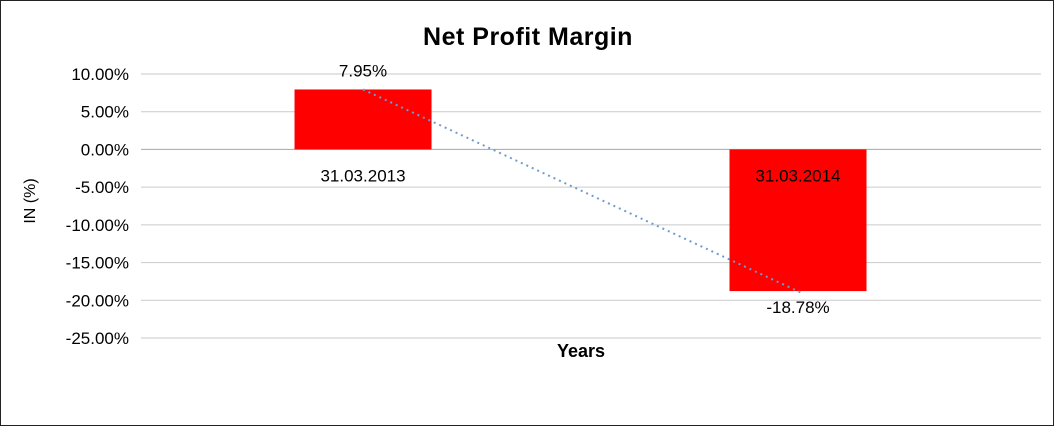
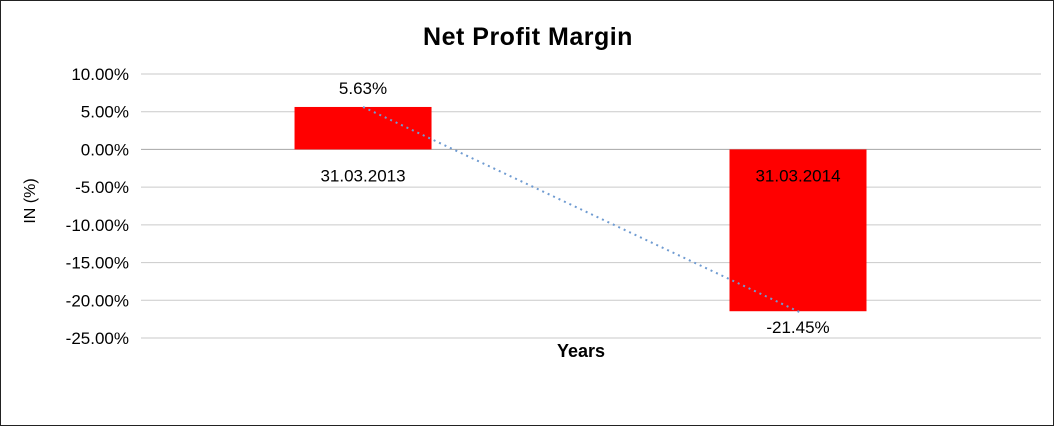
31.03.2013: 7.95% -> 5.63%
31.03.2014: -18.78% -> -21.45%
